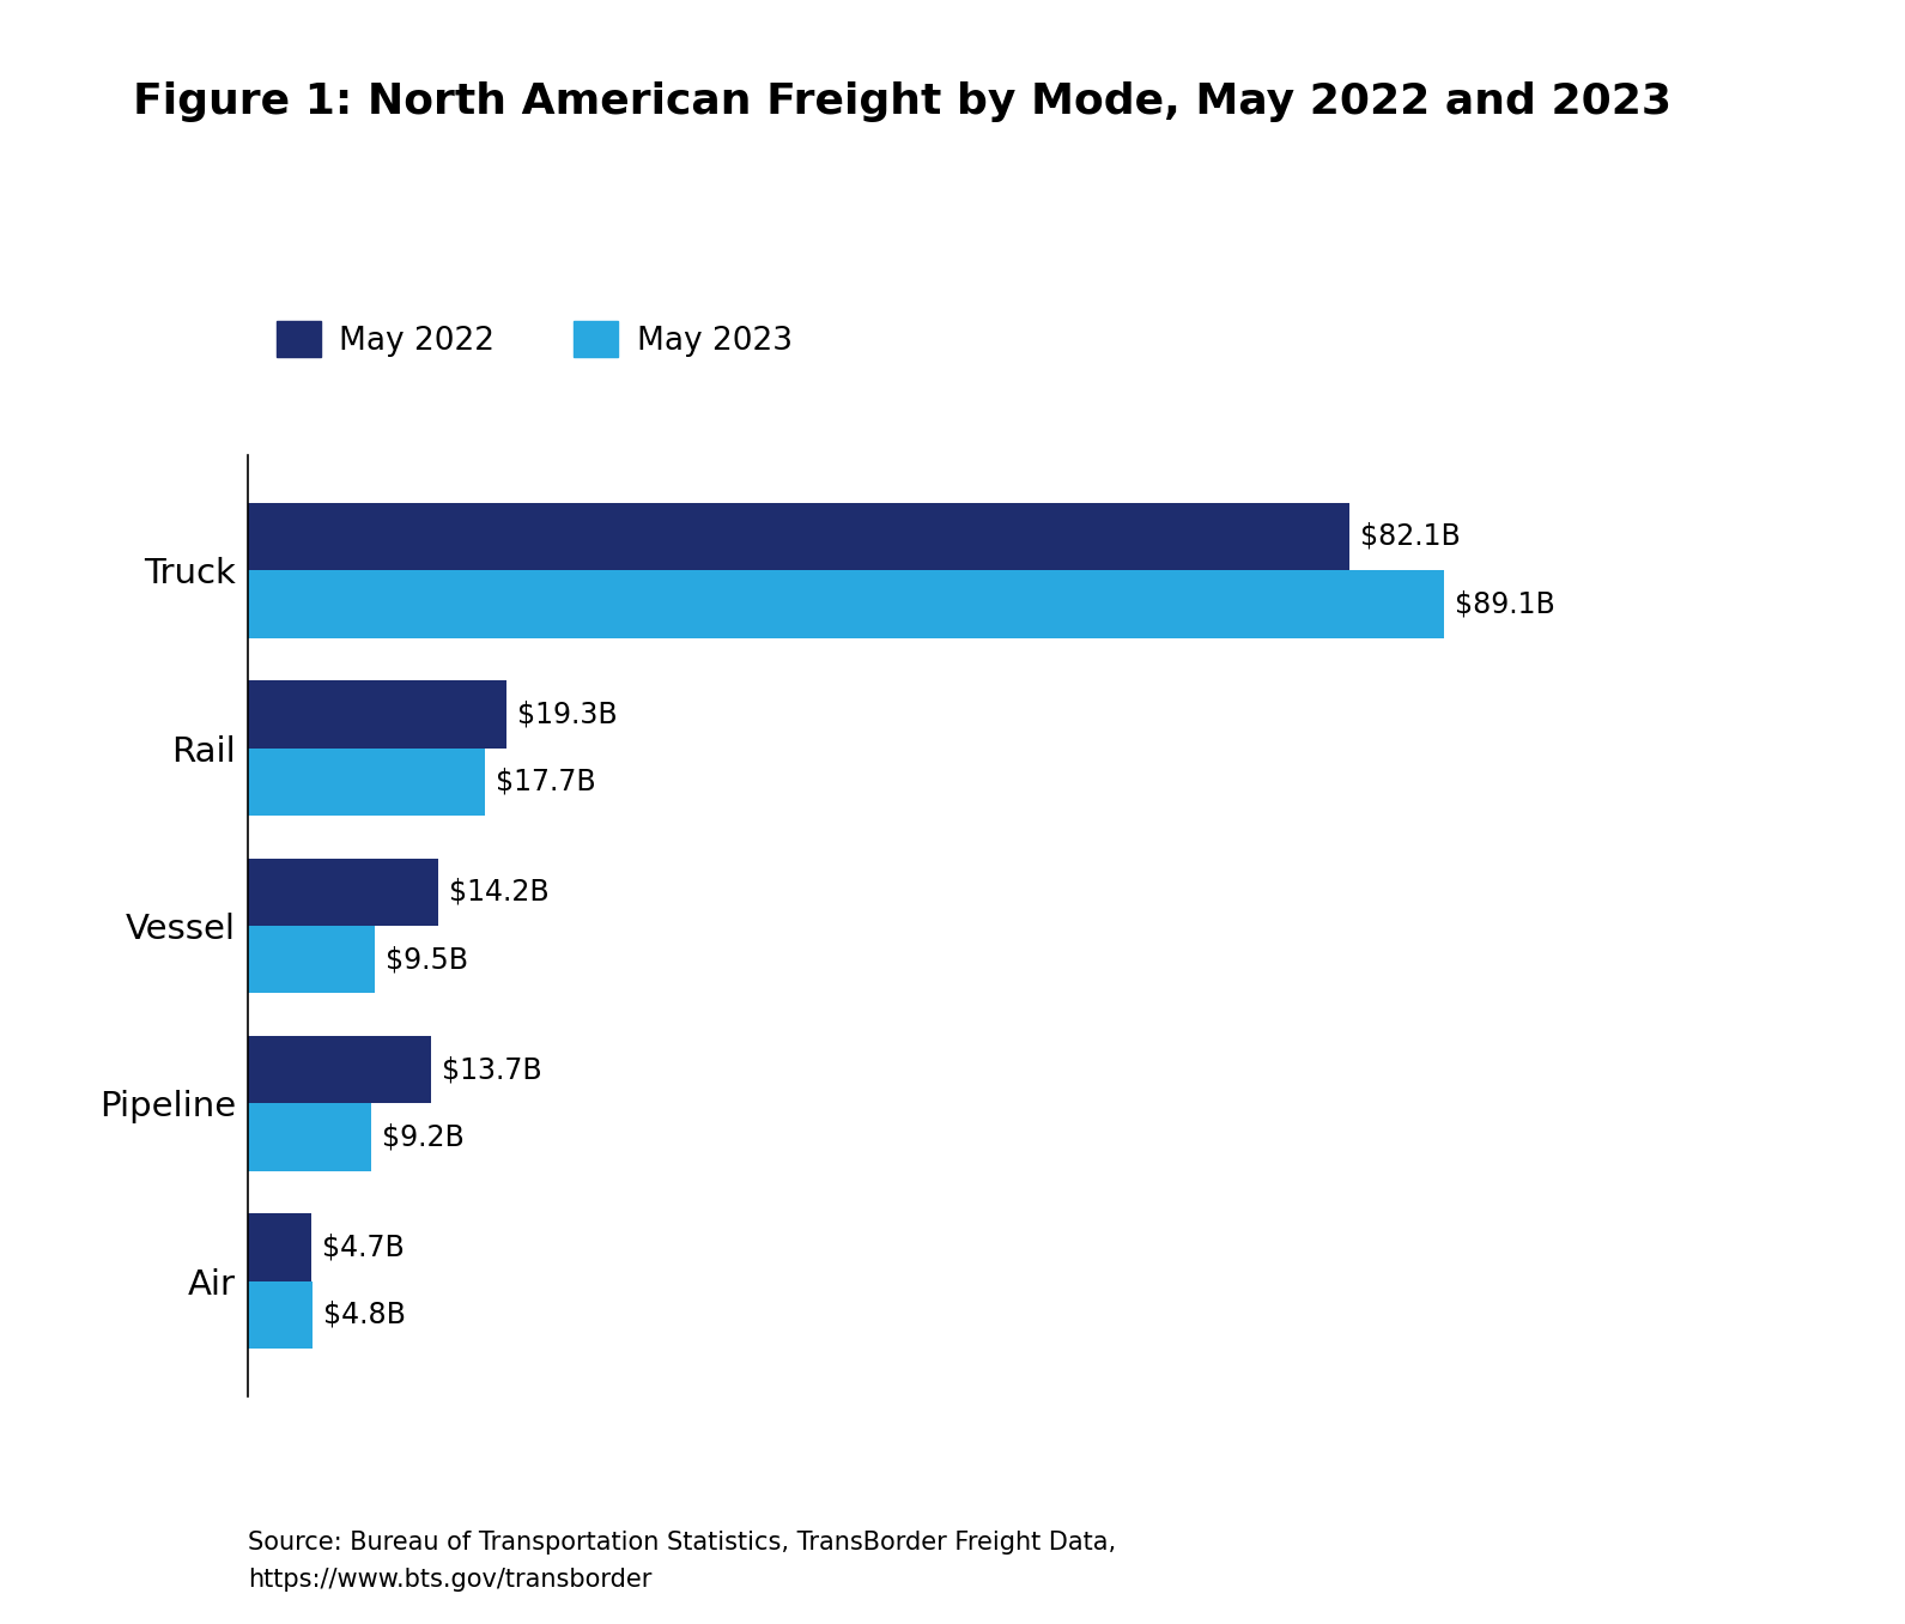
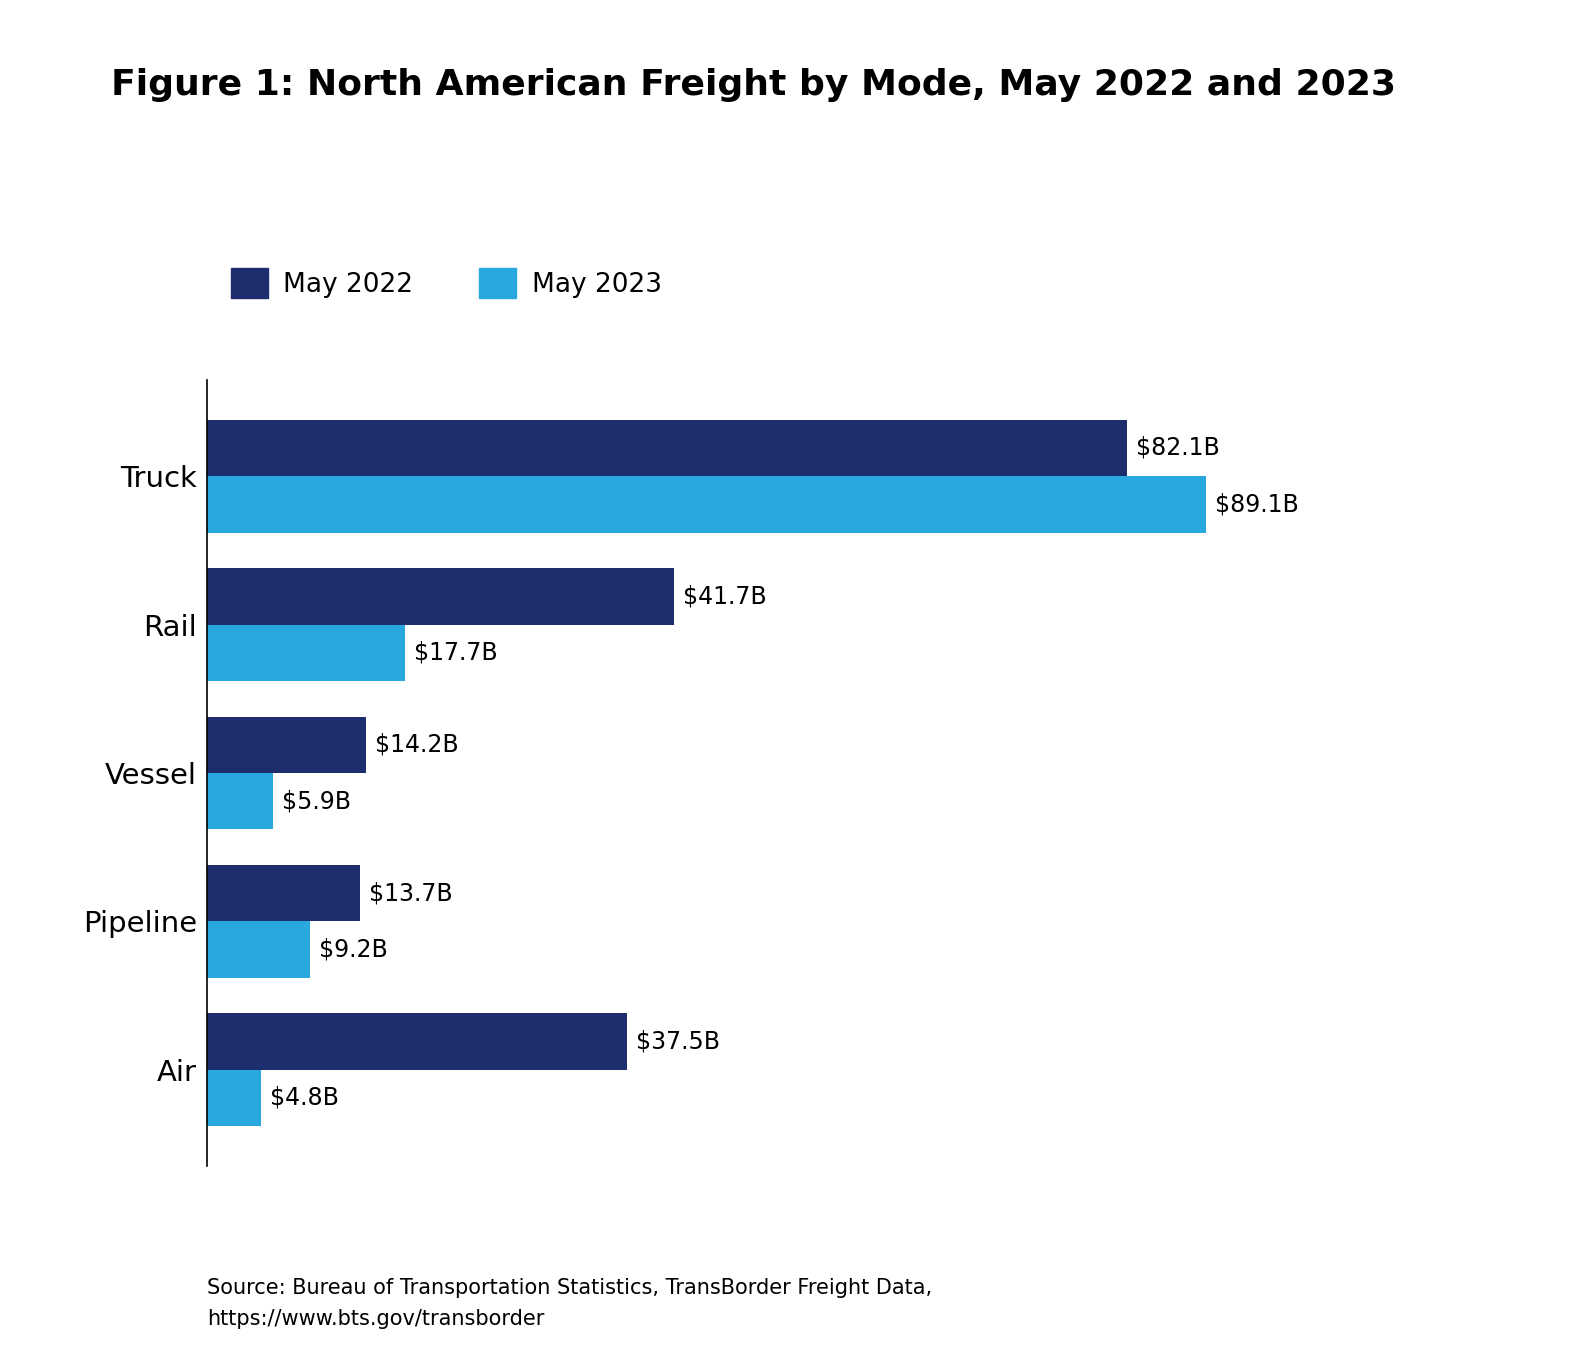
May 2022/Rail: $19.3B -> $41.7B
May 2023/Vessel: $9.5B -> $5.9B
May 2022/Air: $4.7B -> $37.5B
